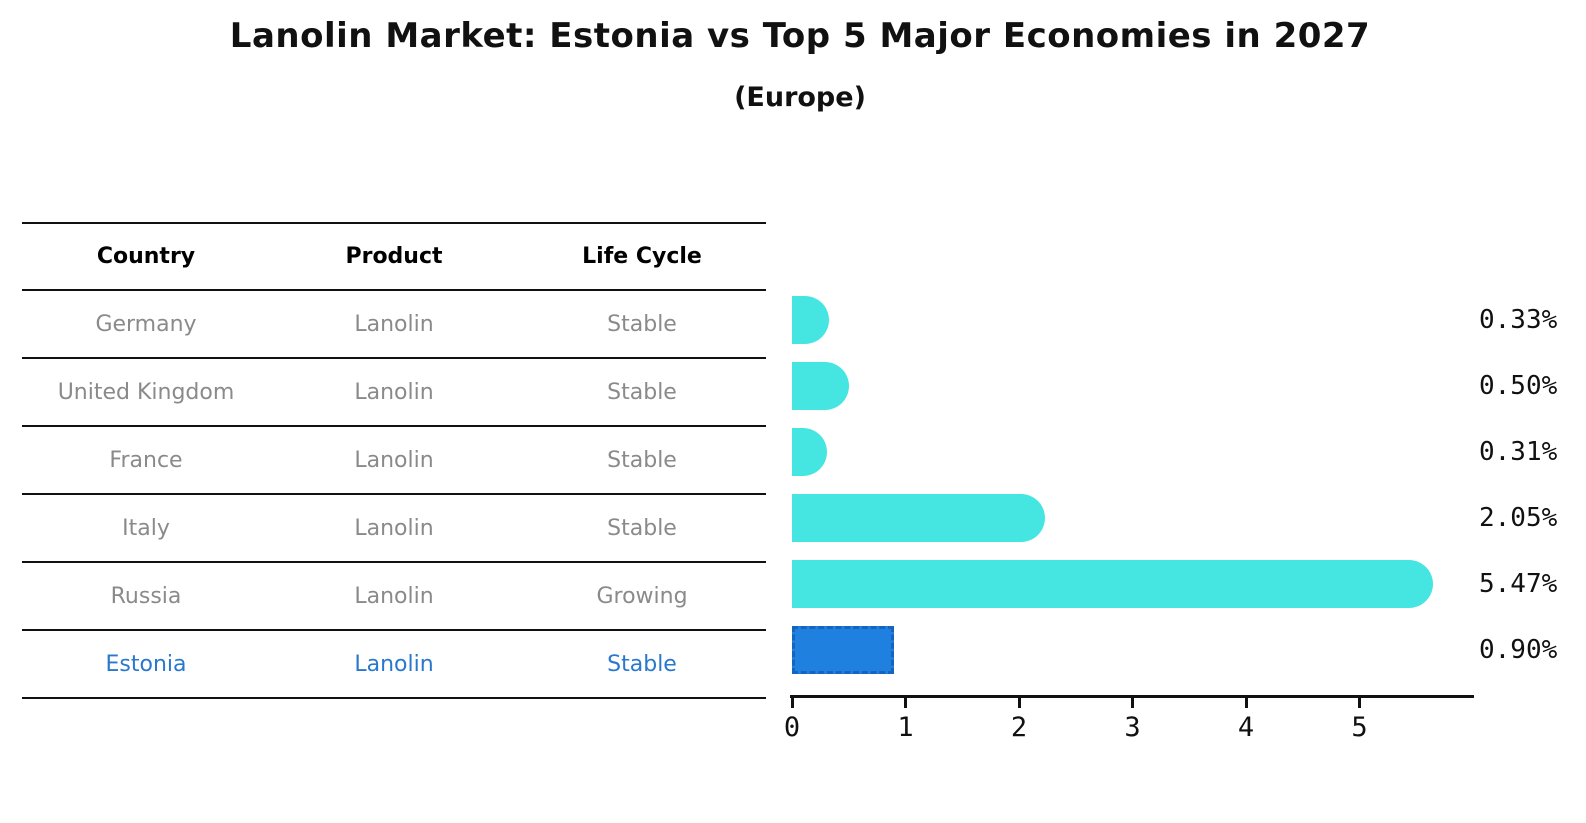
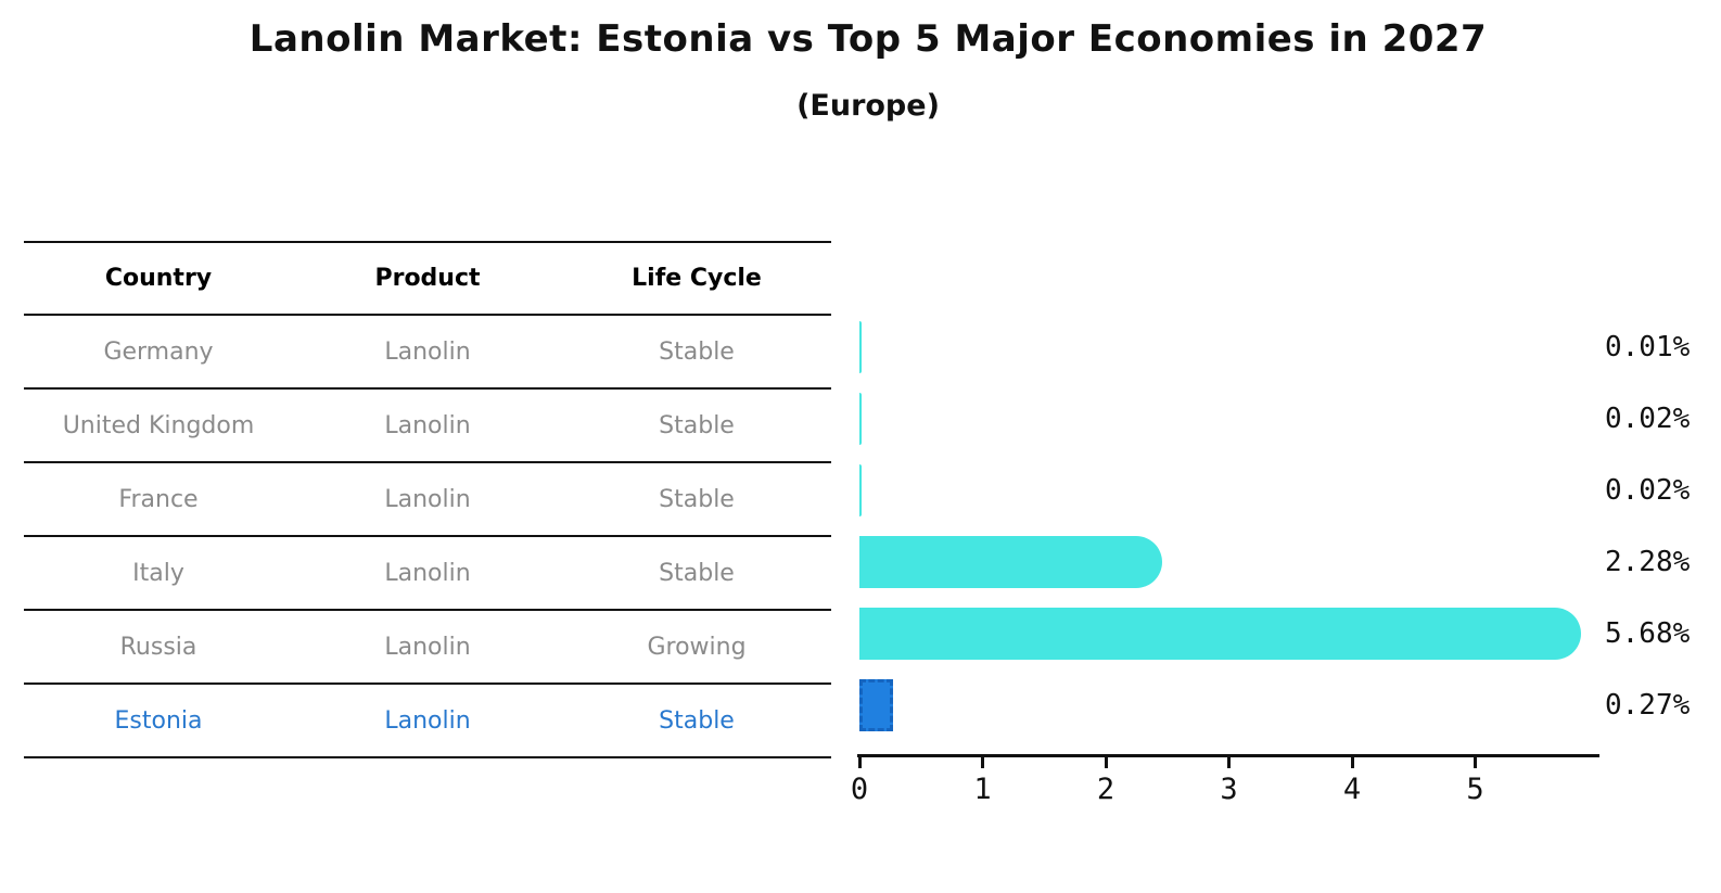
Germany: 0.33% -> 0.01%
United Kingdom: 0.50% -> 0.02%
France: 0.31% -> 0.02%
Italy: 2.05% -> 2.28%
Russia: 5.47% -> 5.68%
Estonia: 0.90% -> 0.27%
